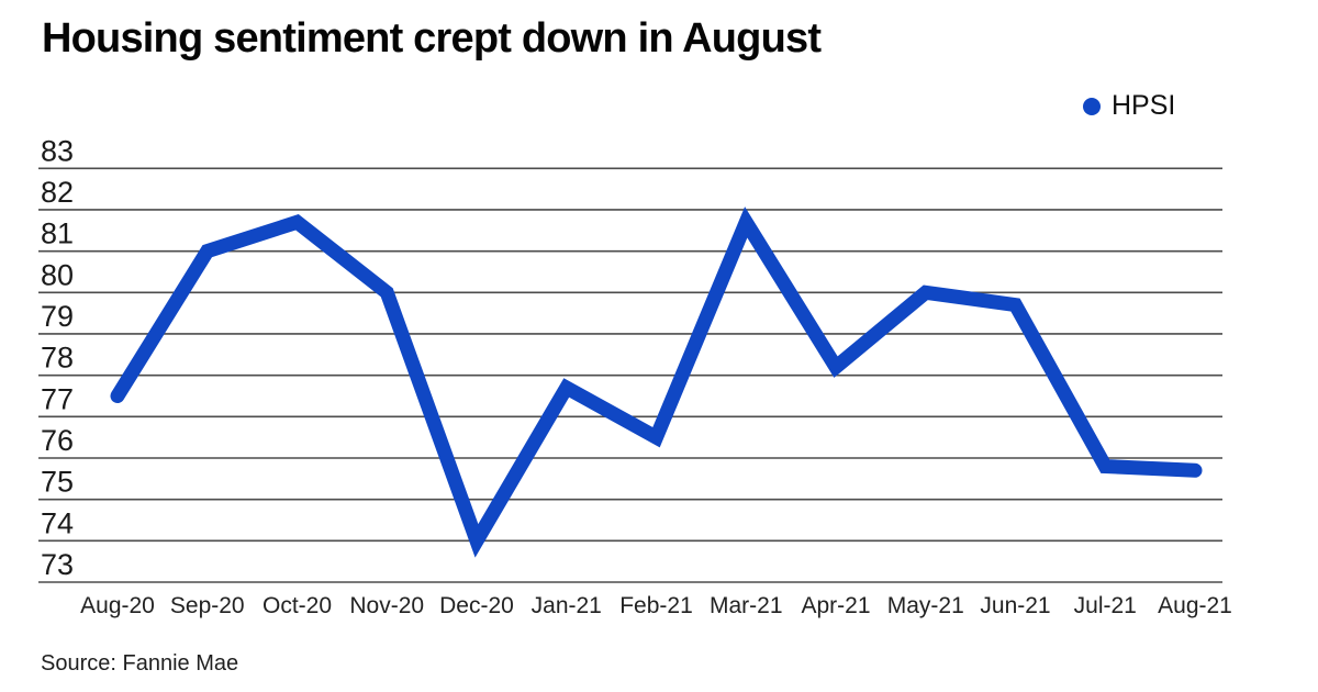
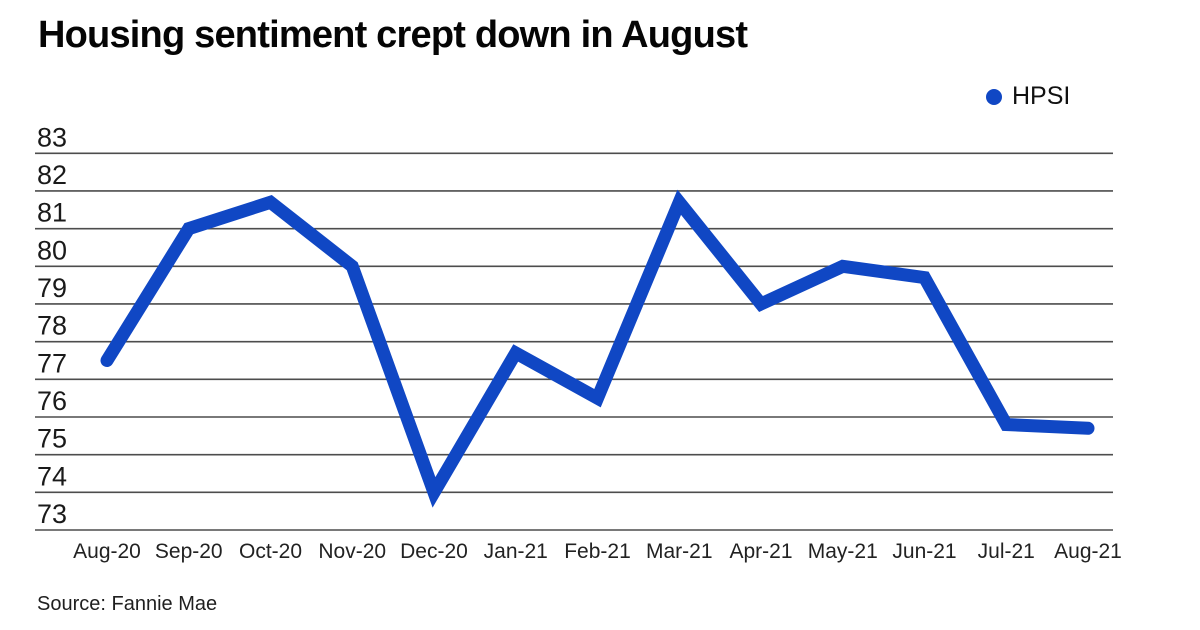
Apr-21: 78.2 -> 79.0
